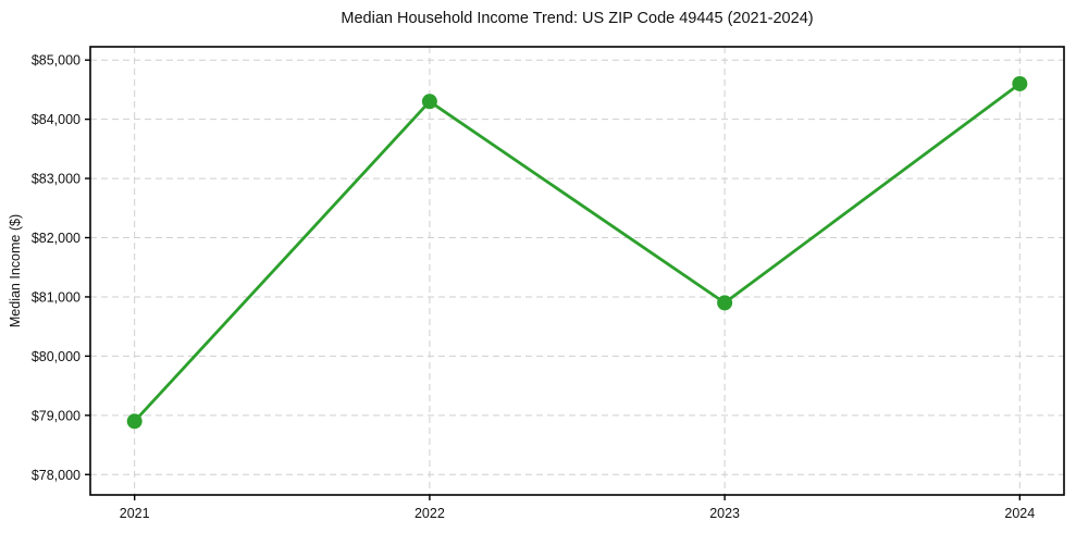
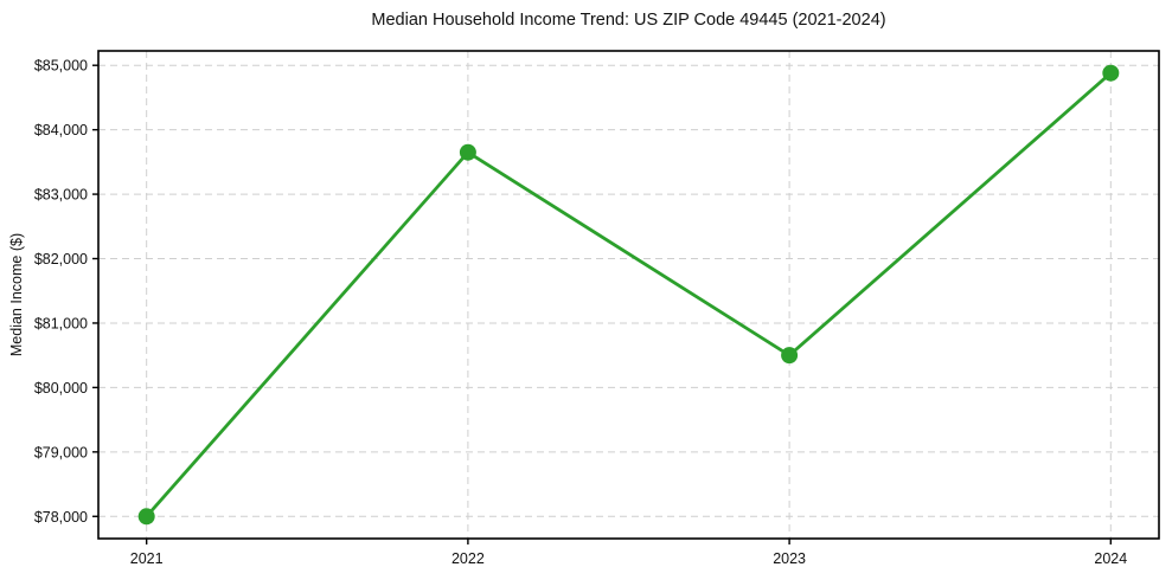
2021: $78900 -> $78000
2022: $84300 -> $83600
2023: $80900 -> $80500
2024: $84600 -> $84900
